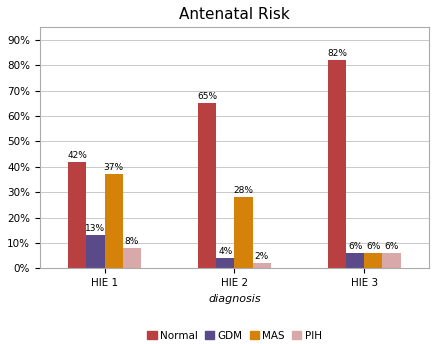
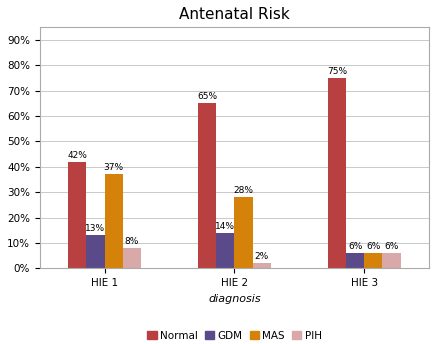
GDM/HIE 2: 4% -> 14%
Normal/HIE 3: 82% -> 75%
